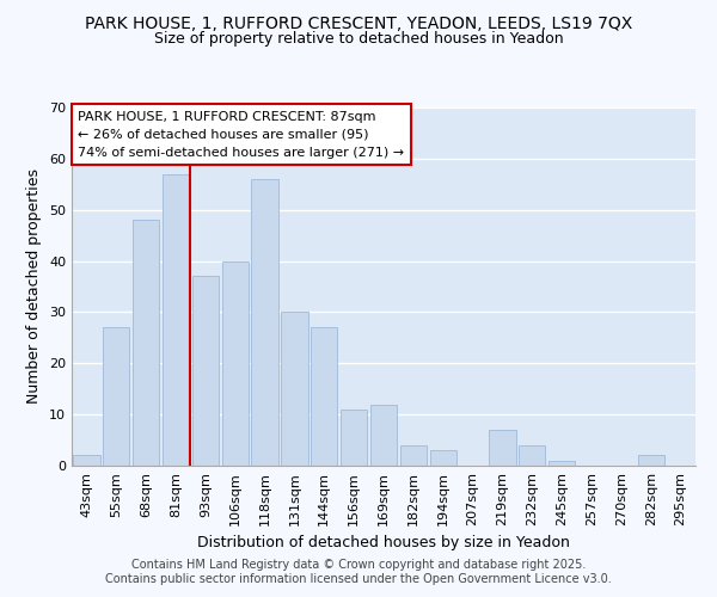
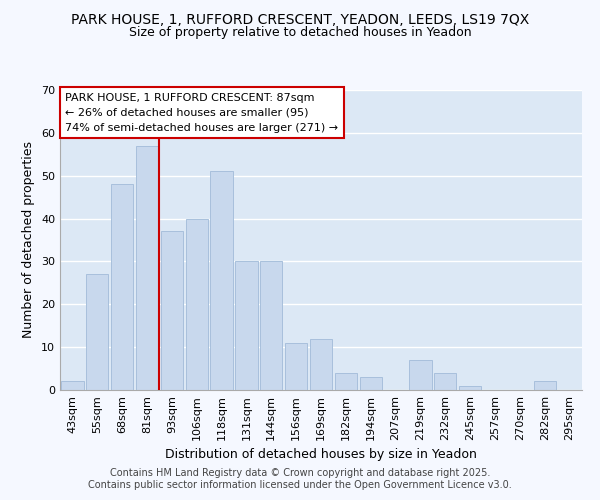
118sqm: 56 -> 51
144sqm: 27 -> 30
